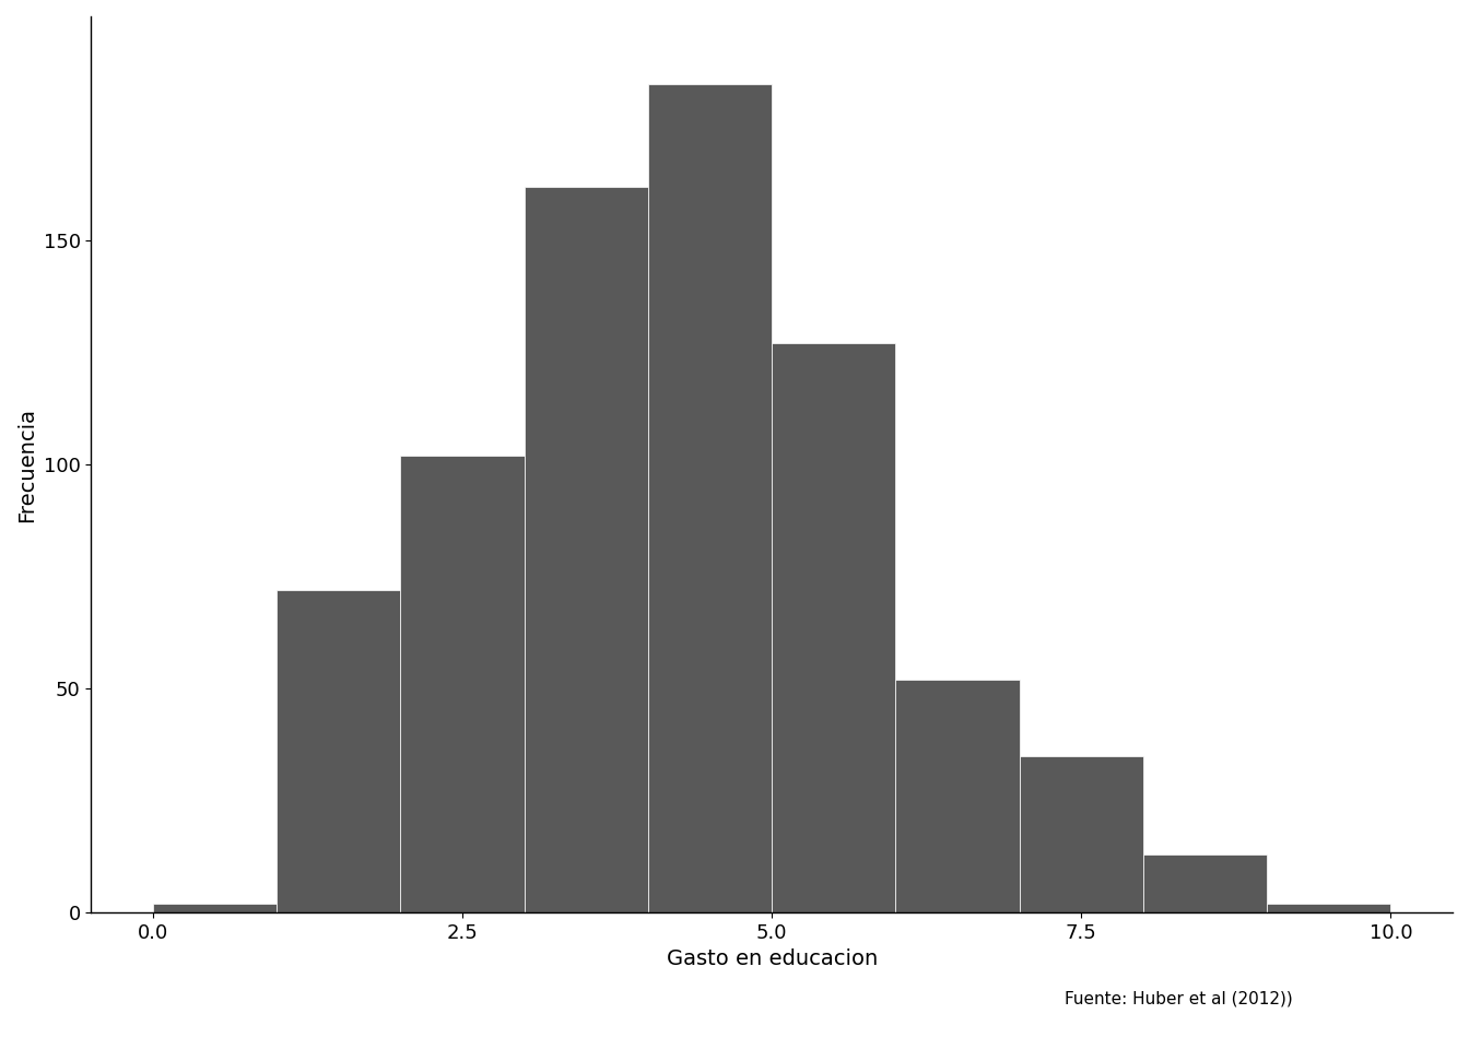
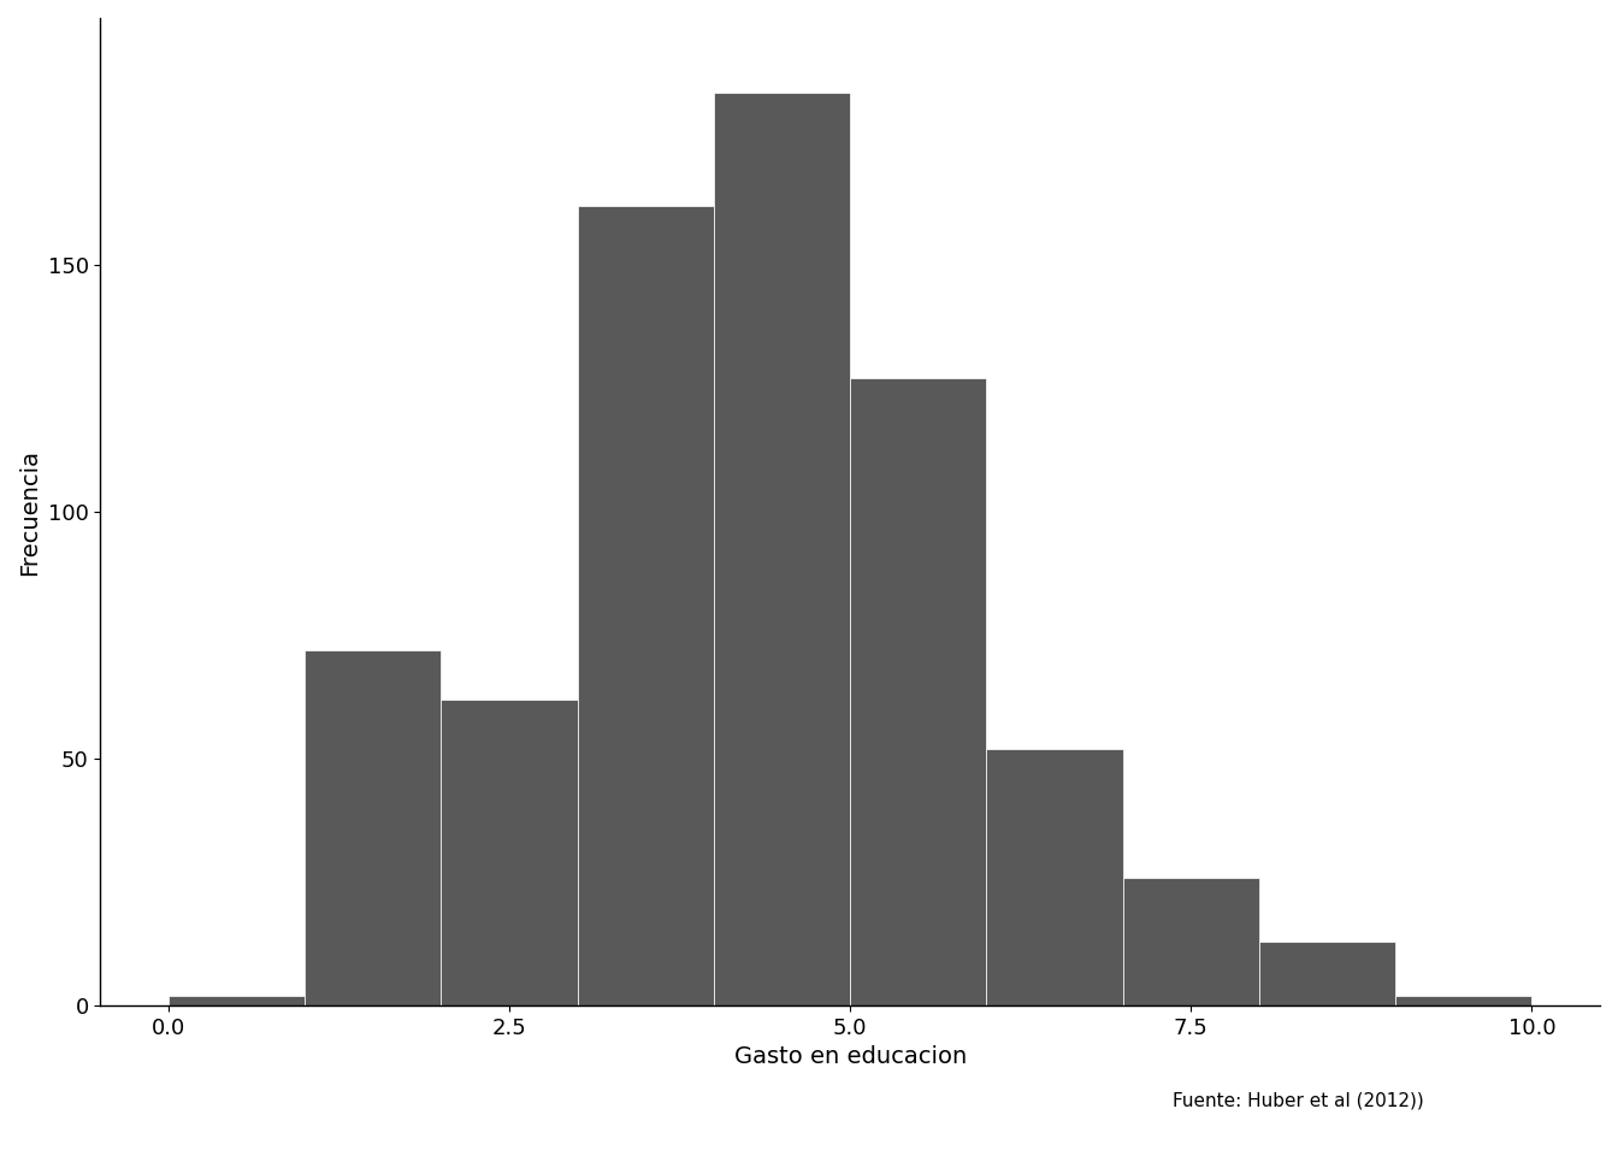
2.5: 102 -> 62
7.5: 35 -> 26
